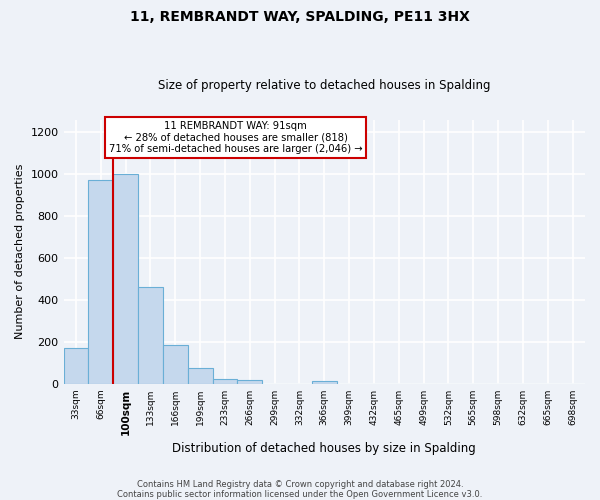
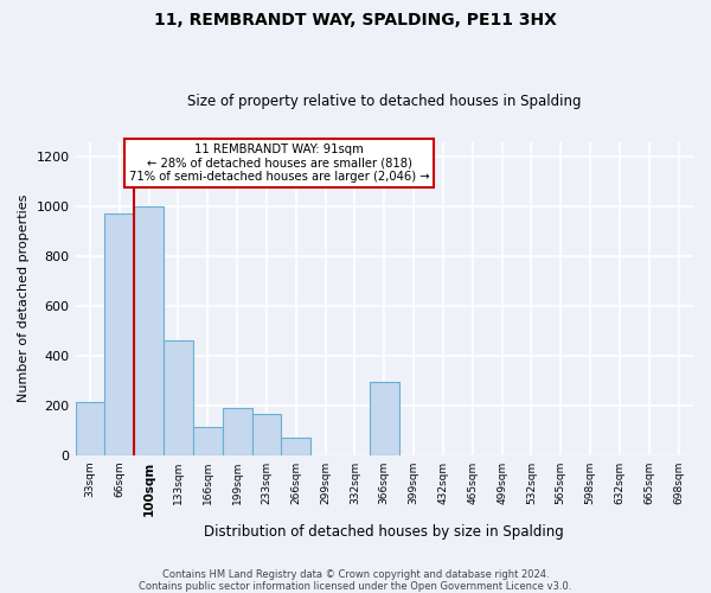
33sqm: 170 -> 215
166sqm: 185 -> 115
199sqm: 75 -> 190
233sqm: 25 -> 165
266sqm: 20 -> 70
366sqm: 15 -> 295
